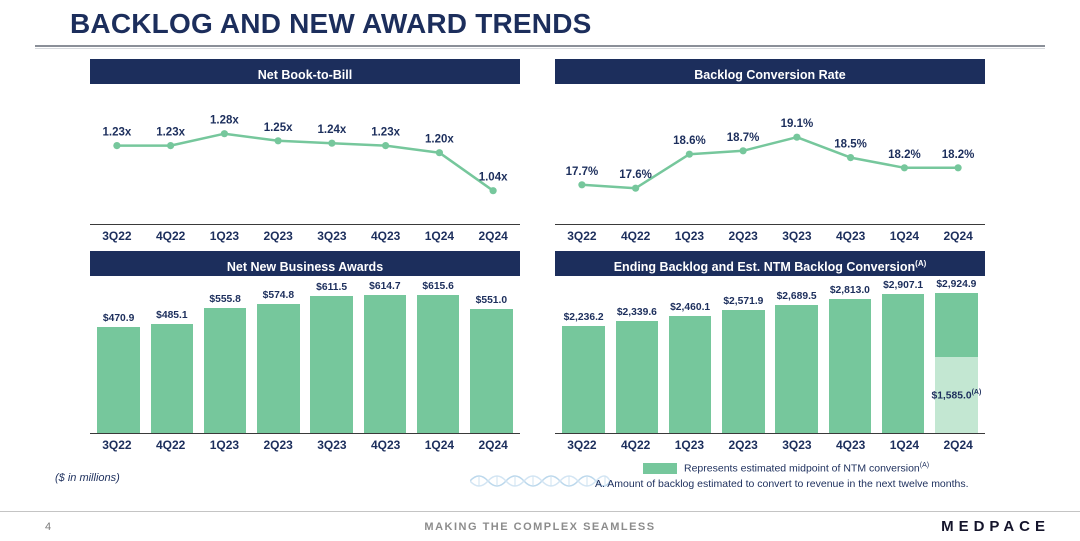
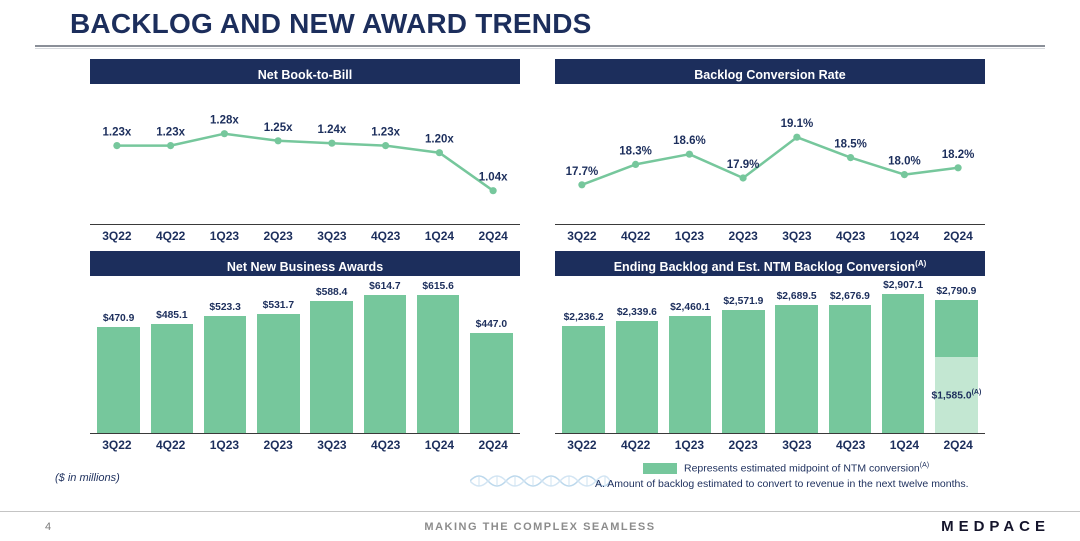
Backlog Conversion Rate/4Q22: 17.6% -> 18.3%
Backlog Conversion Rate/2Q23: 18.7% -> 17.9%
Backlog Conversion Rate/1Q24: 18.2% -> 18.0%
Net New Business Awards/1Q23: $555.8 -> $523.3
Net New Business Awards/2Q23: $574.8 -> $531.7
Net New Business Awards/3Q23: $611.5 -> $588.4
Net New Business Awards/2Q24: $551.0 -> $447.0
Ending Backlog and Est. NTM Backlog Conversion/4Q23: $2,813.0 -> $2,676.9
Ending Backlog and Est. NTM Backlog Conversion/2Q24: $2,924.9 -> $2,790.9
